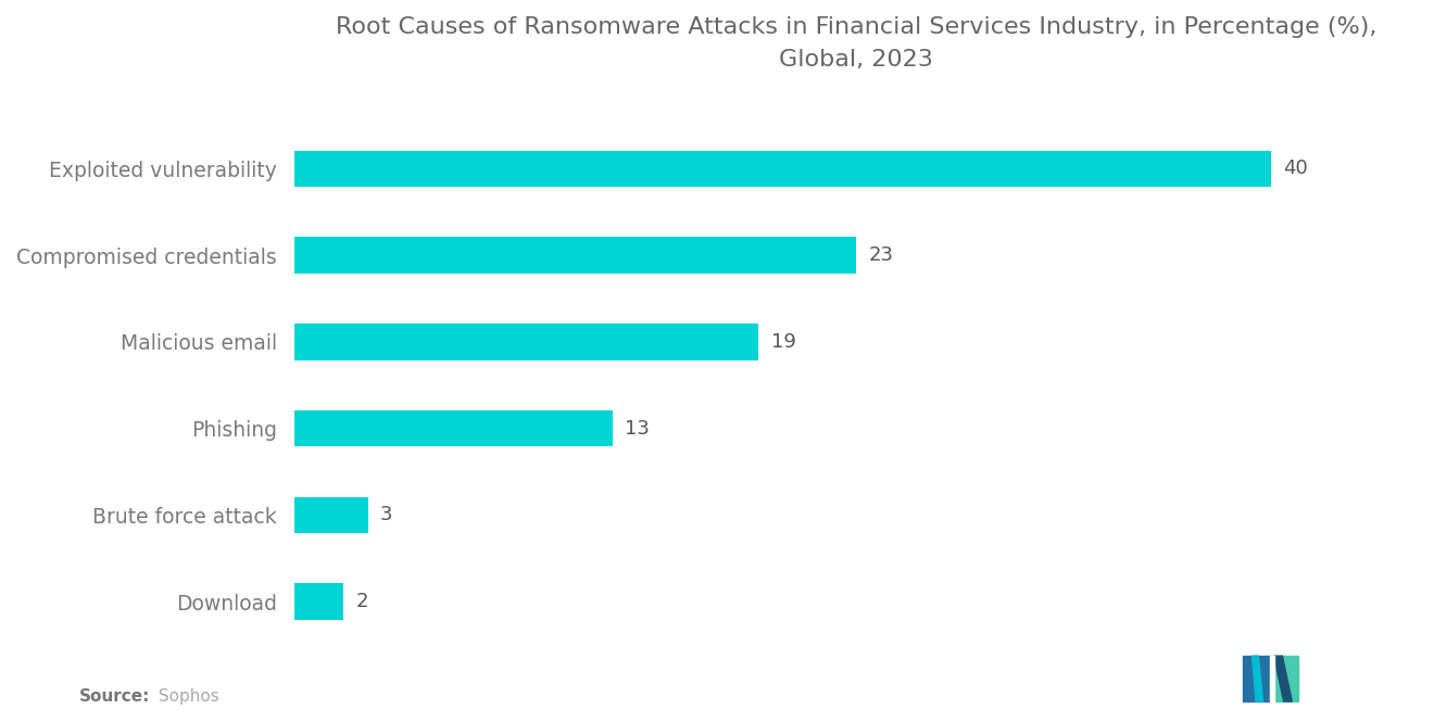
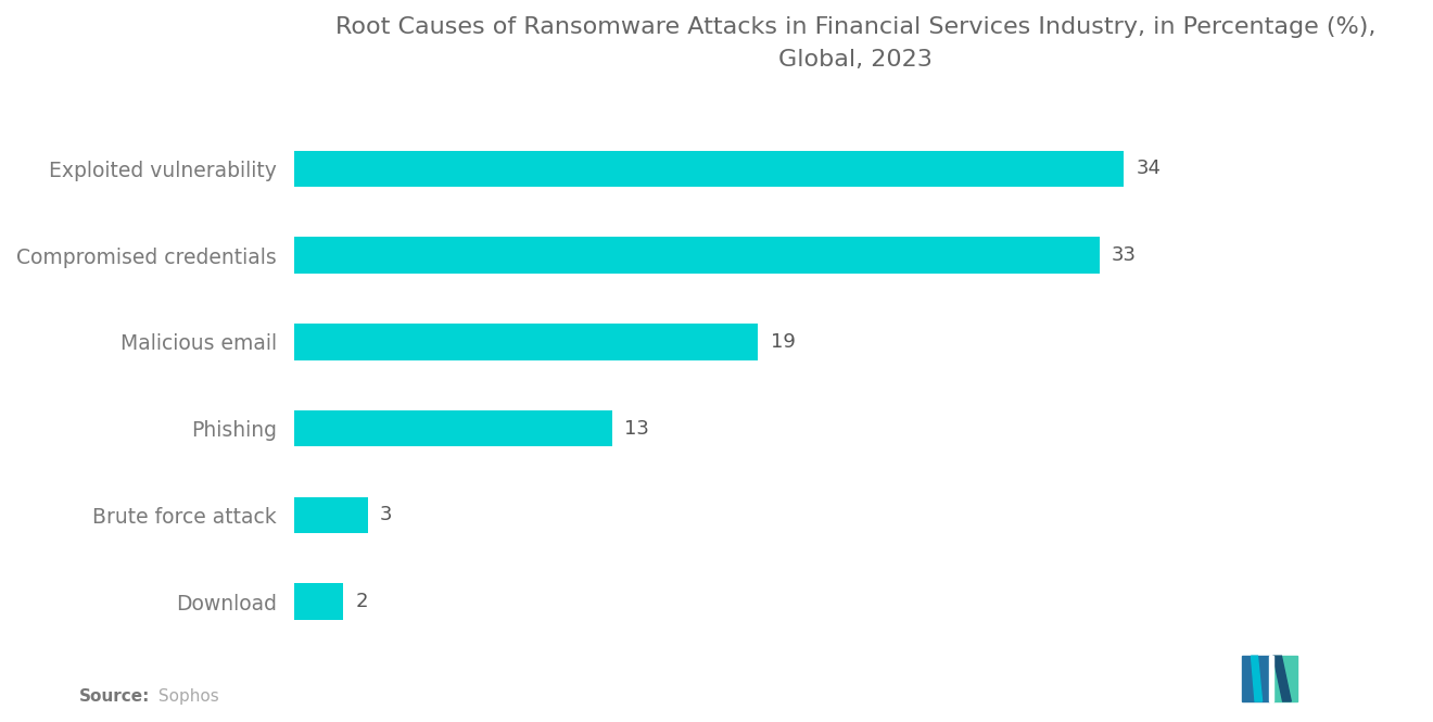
Exploited vulnerability: 40 -> 34
Compromised credentials: 23 -> 33
